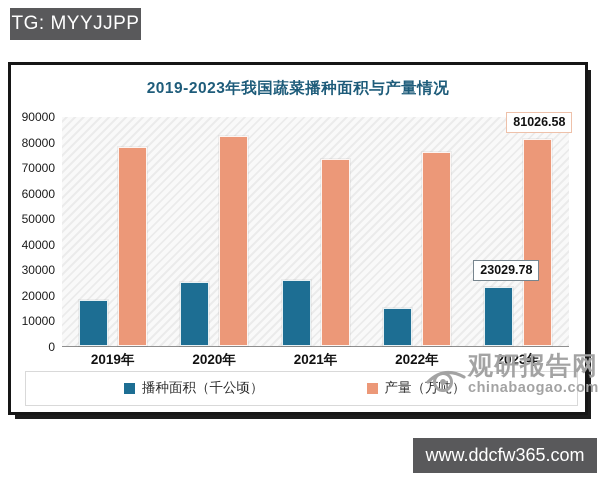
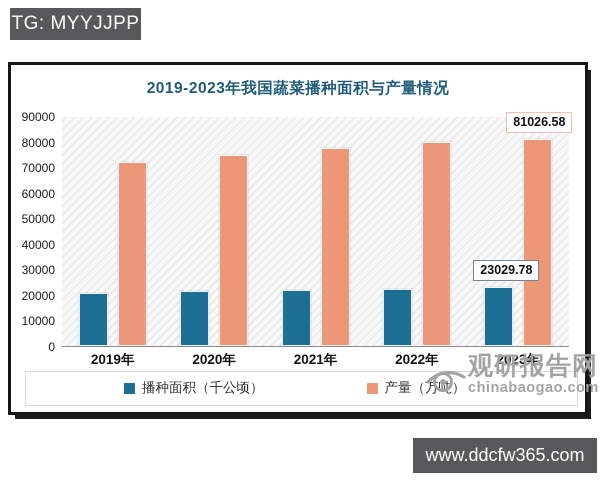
播种面积（千公顷）/2019年: 18000 -> 21000
产量（万吨）/2019年: 78000 -> 72000
播种面积（千公顷）/2020年: 25000 -> 22000
产量（万吨）/2020年: 82000 -> 75000
播种面积（千公顷）/2021年: 26000 -> 22000
产量（万吨）/2021年: 73000 -> 78000
播种面积（千公顷）/2022年: 15000 -> 22000
产量（万吨）/2022年: 76000 -> 80000
